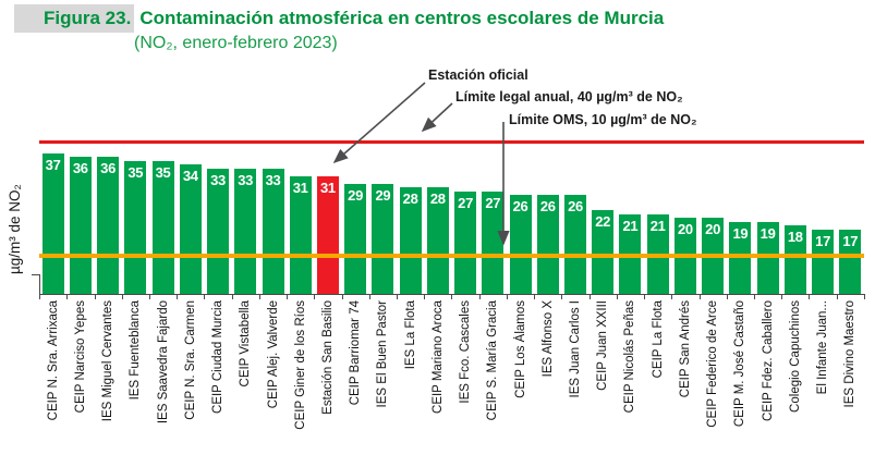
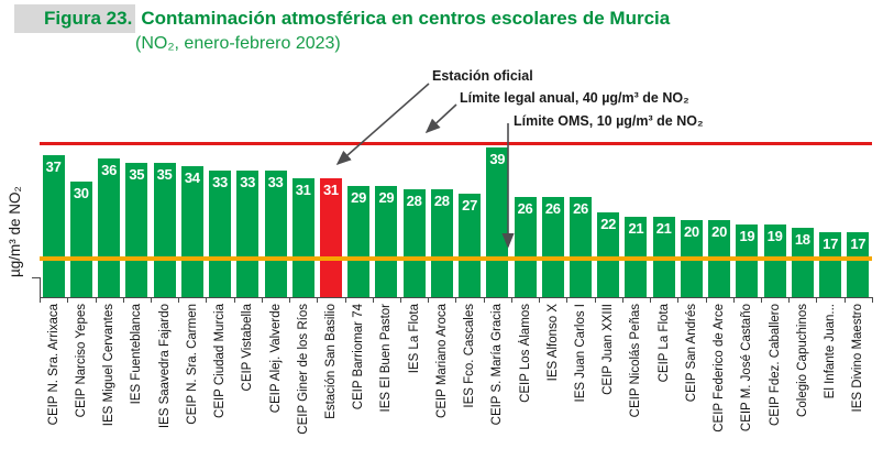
CEIP Narciso Yepes: 36 -> 30
CEIP S. María Gracia: 27 -> 39
